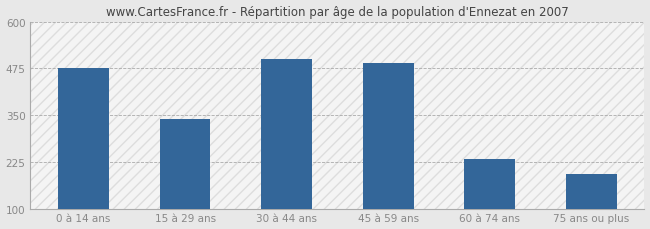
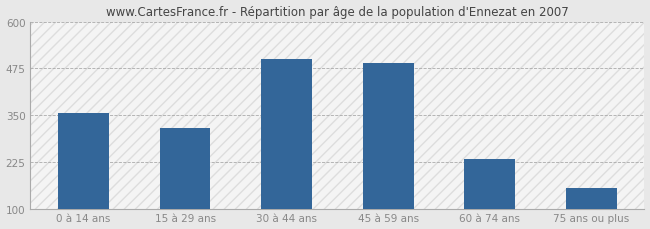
0 à 14 ans: 476 -> 355
15 à 29 ans: 340 -> 315
75 ans ou plus: 192 -> 155
